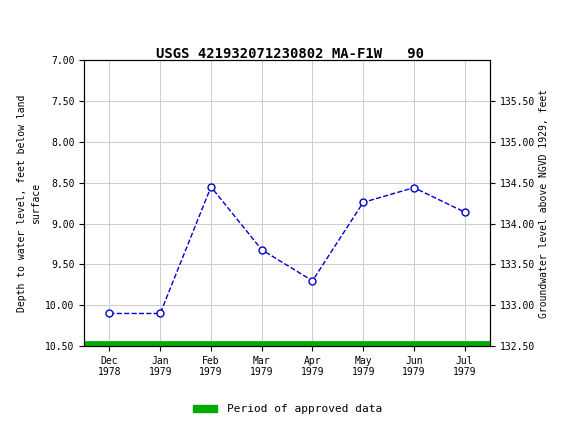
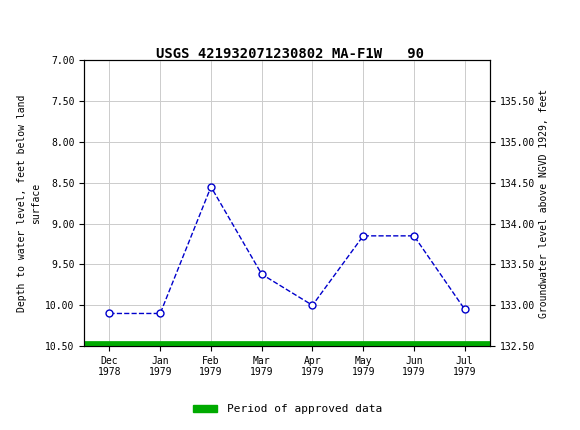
Mar 1979: 9.32 -> 9.62
Apr 1979: 9.70 -> 10.00
May 1979: 8.74 -> 9.15
Jun 1979: 8.56 -> 9.15
Jul 1979: 8.86 -> 10.05
